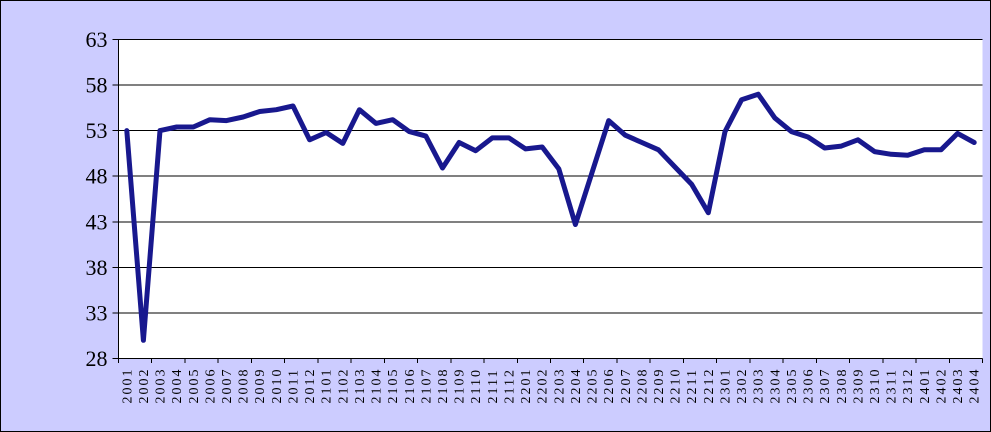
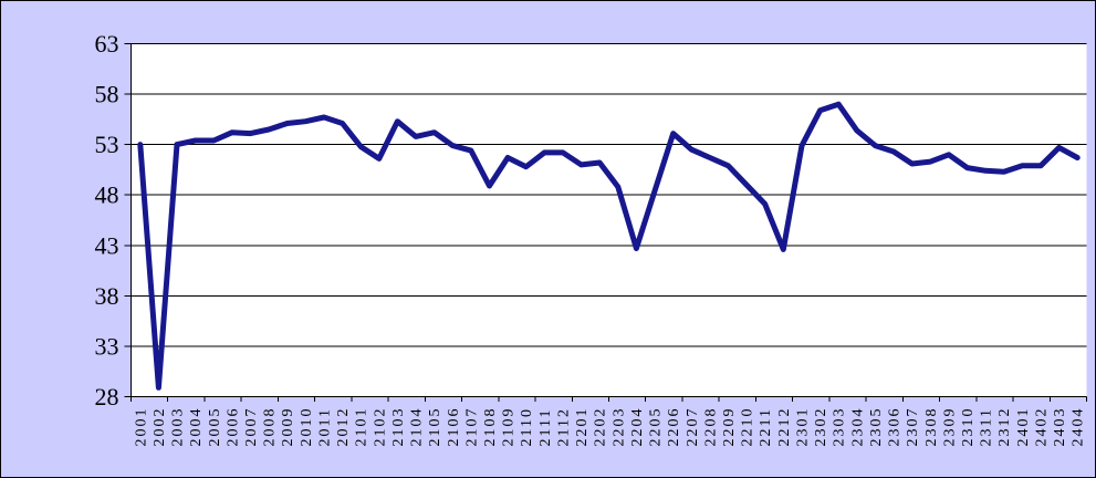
2002: 30 -> 29
2012: 52 -> 55
2212: 44 -> 43
